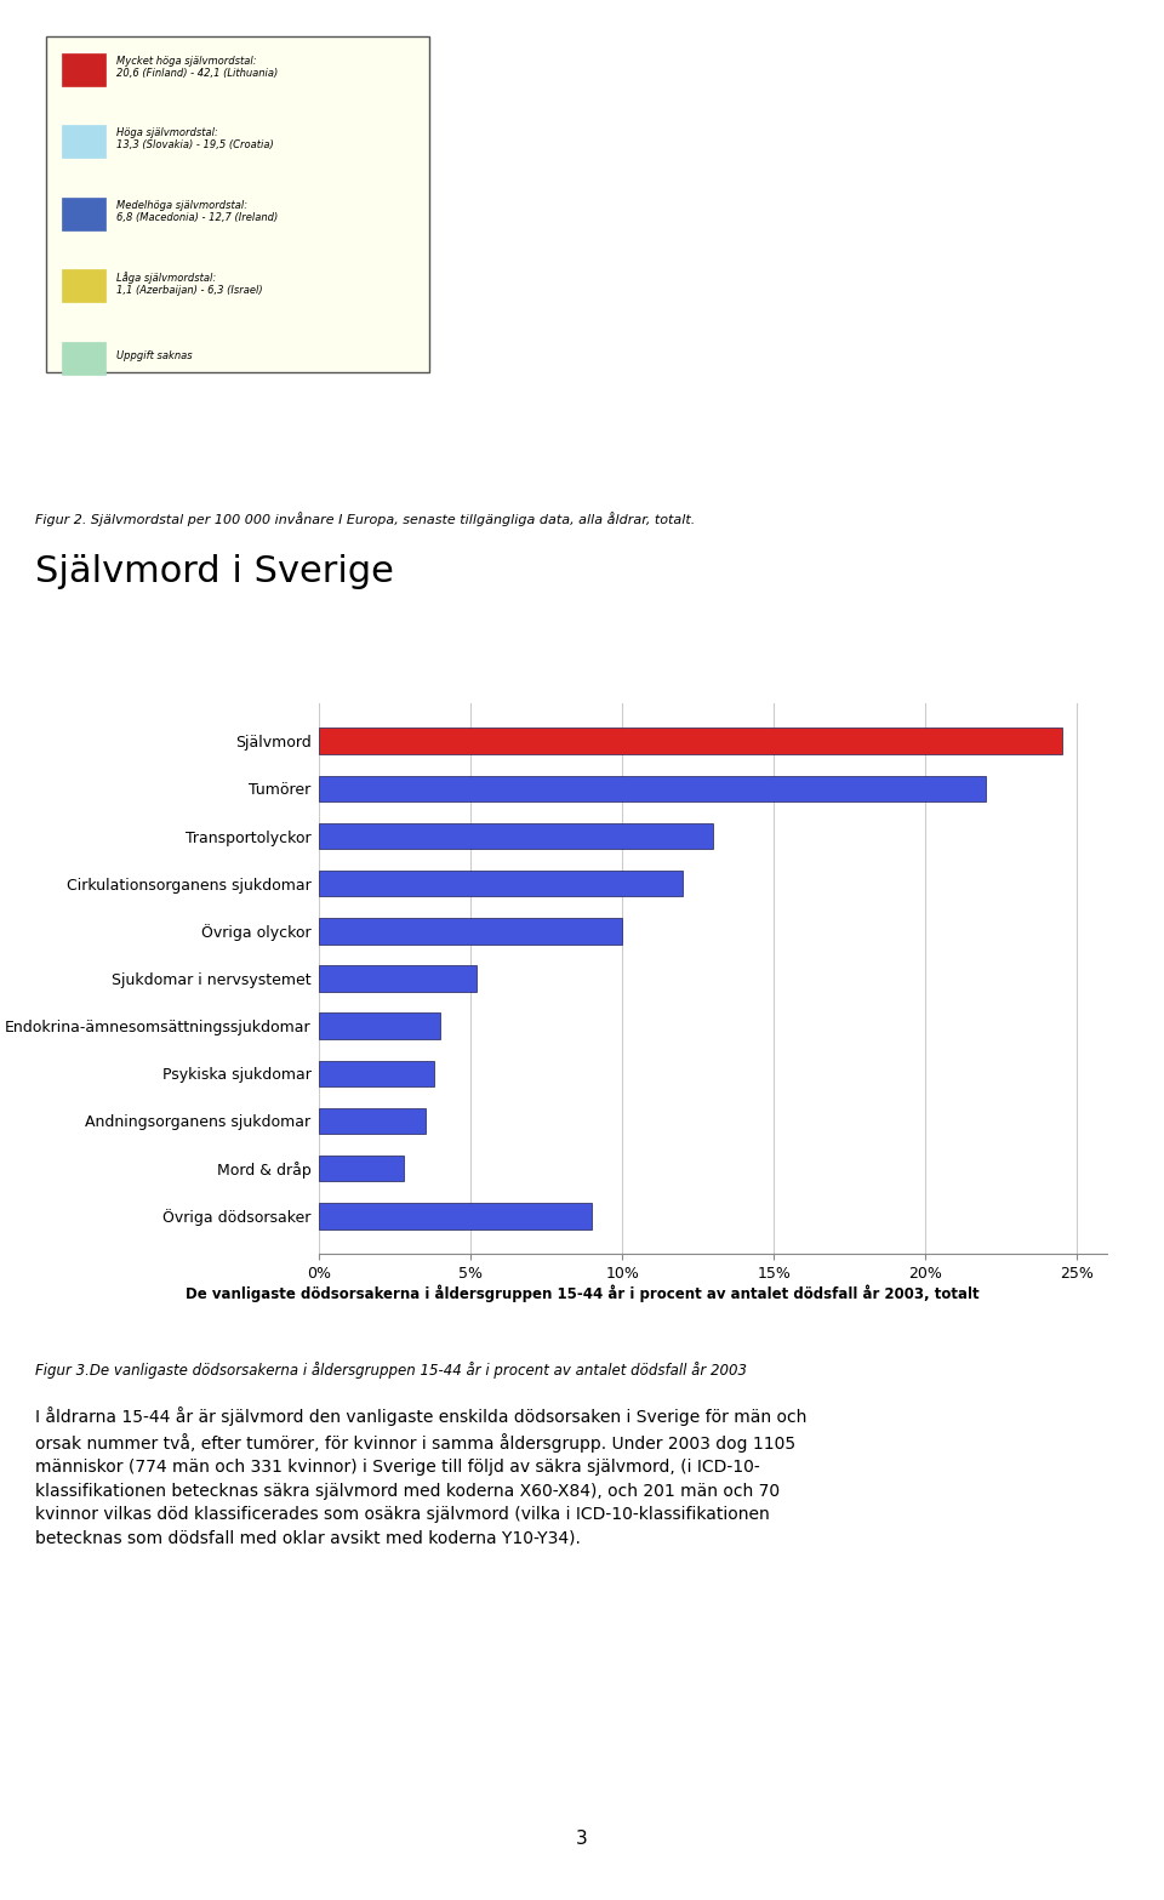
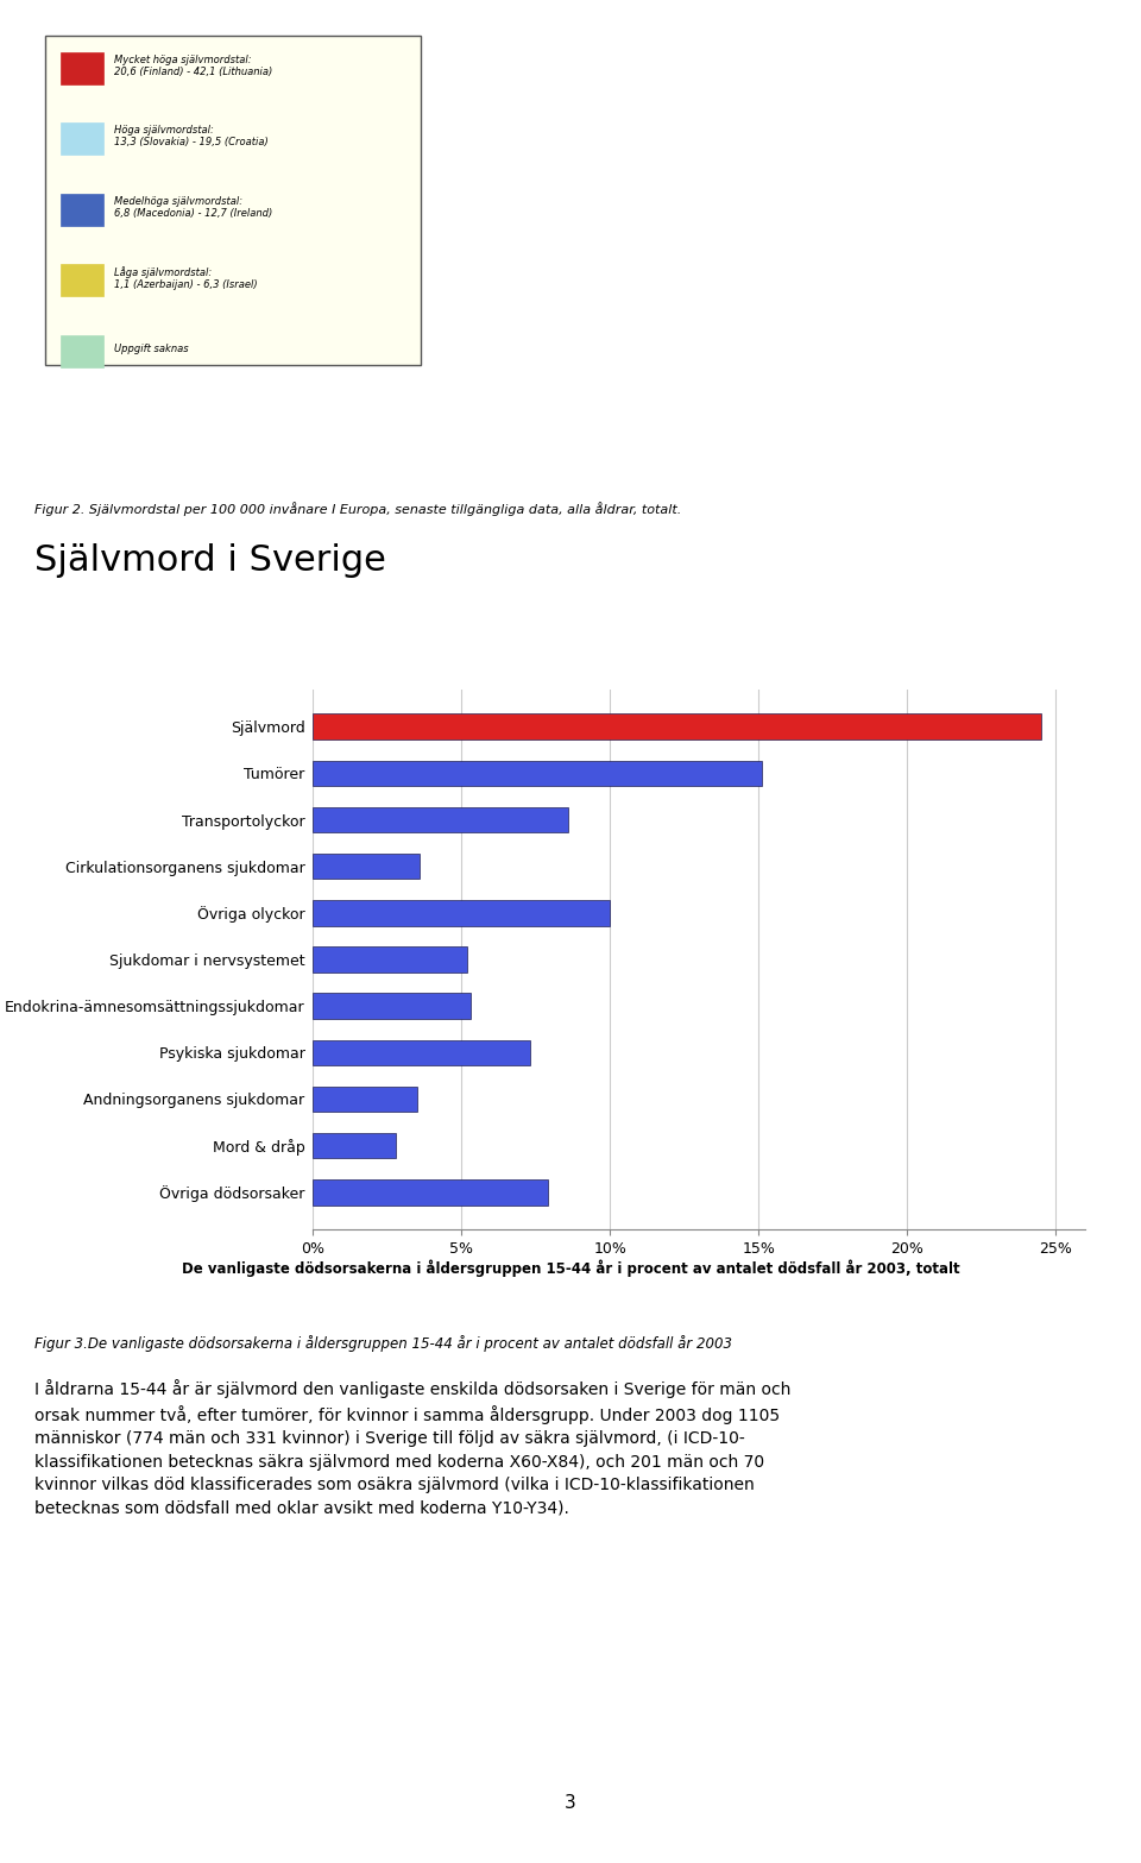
Tumörer: 22.0% -> 15.1%
Transportolyckor: 13.0% -> 8.6%
Cirkulationsorganens sjukdomar: 12.0% -> 3.6%
Endokrina-ämnesomsättningssjukdomar: 4.0% -> 5.3%
Psykiska sjukdomar: 3.8% -> 7.3%
Övriga dödsorsaker: 9.0% -> 7.9%
